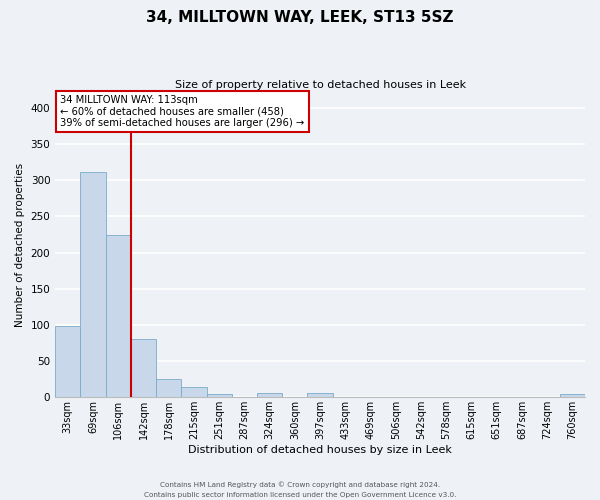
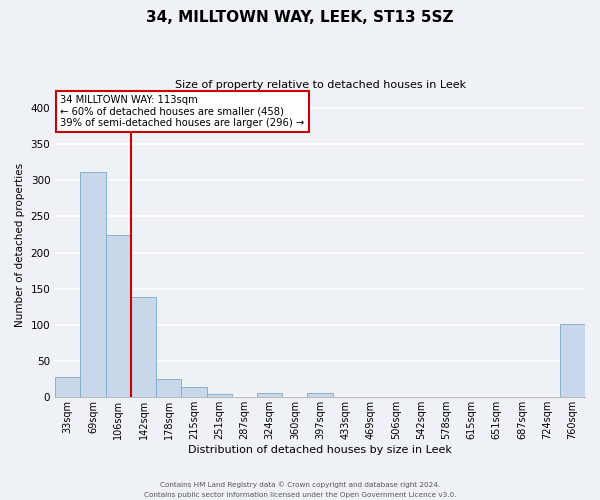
33sqm: 99 -> 28
142sqm: 80 -> 138
760sqm: 4 -> 102
